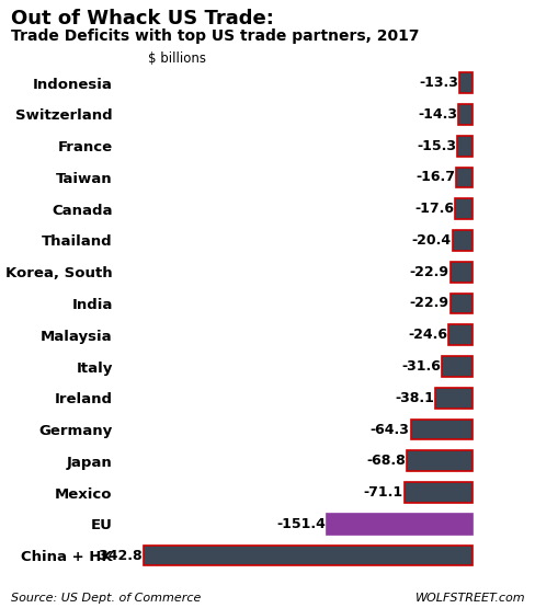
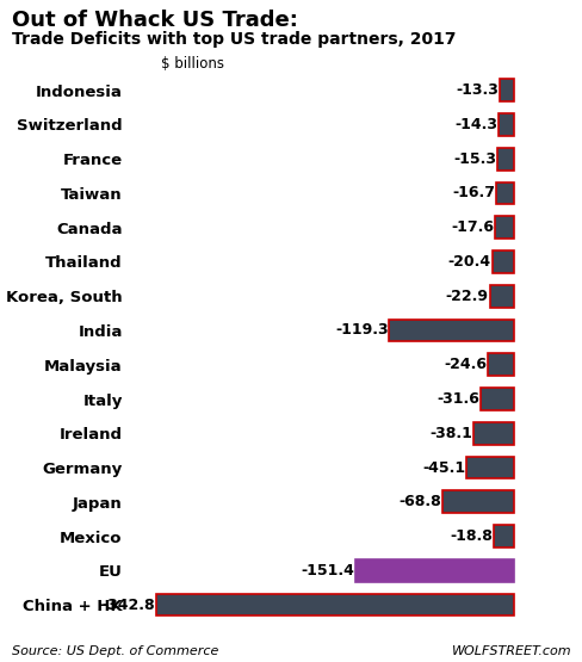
India: -22.9 -> -119.3
Germany: -64.3 -> -45.1
Mexico: -71.1 -> -18.8
